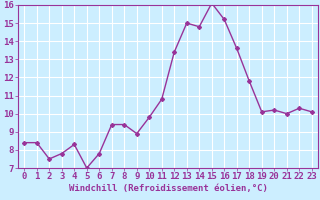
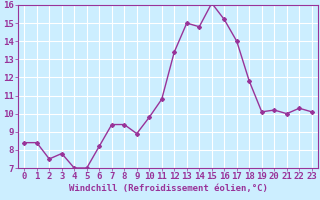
4: 8.3 -> 7.0
6: 7.8 -> 8.2
17: 13.6 -> 14.0
